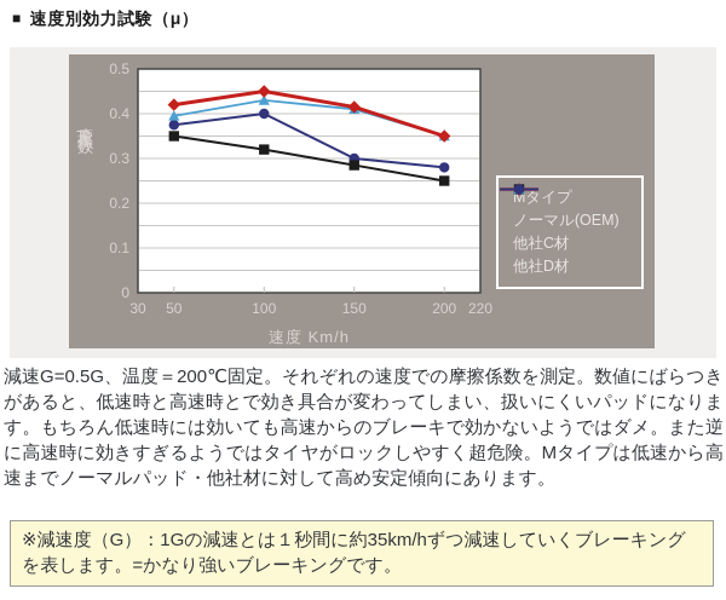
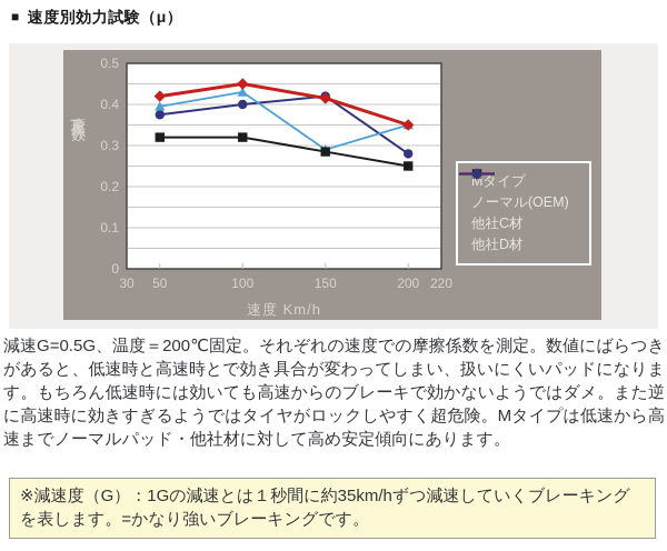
ノーマル(OEM)/50: 0.35 -> 0.32
他社C材/150: 0.41 -> 0.29
他社D材/150: 0.30 -> 0.42
